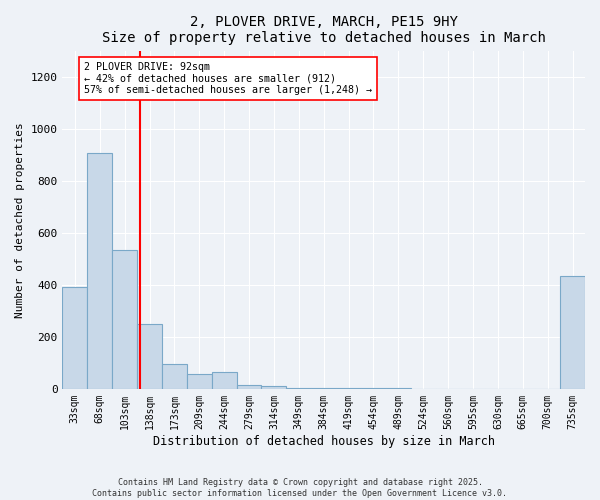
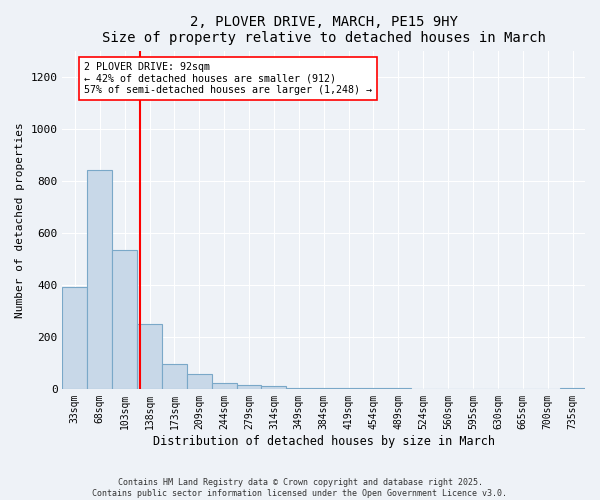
68sqm: 905 -> 840
244sqm: 65 -> 22
735sqm: 435 -> 5
